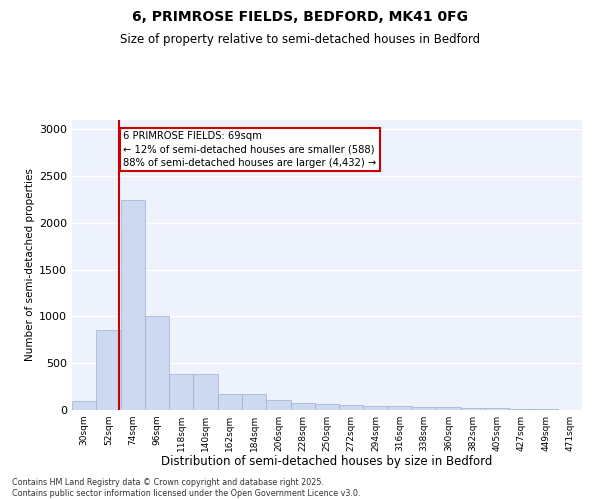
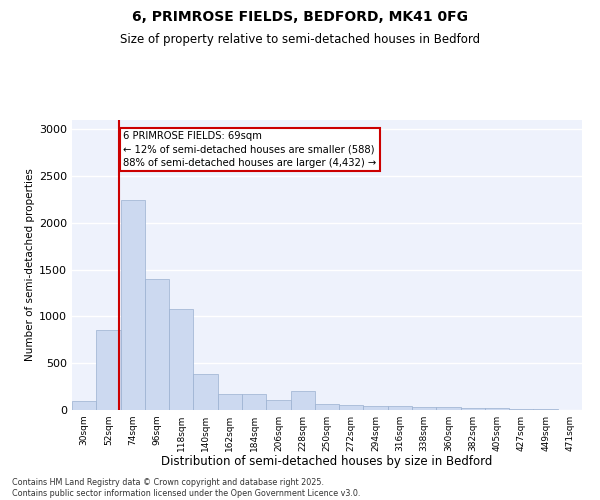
96sqm: 1000 -> 1400
118sqm: 390 -> 1080
228sqm: 80 -> 200
